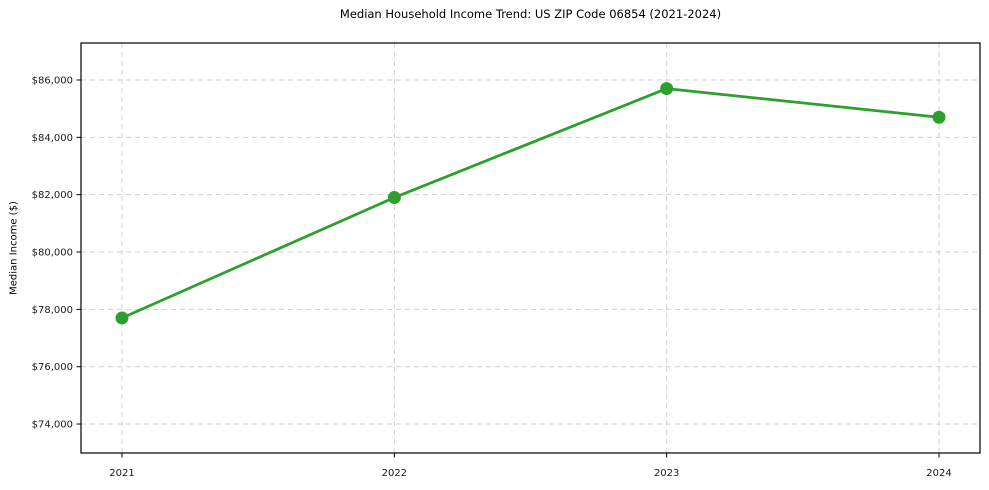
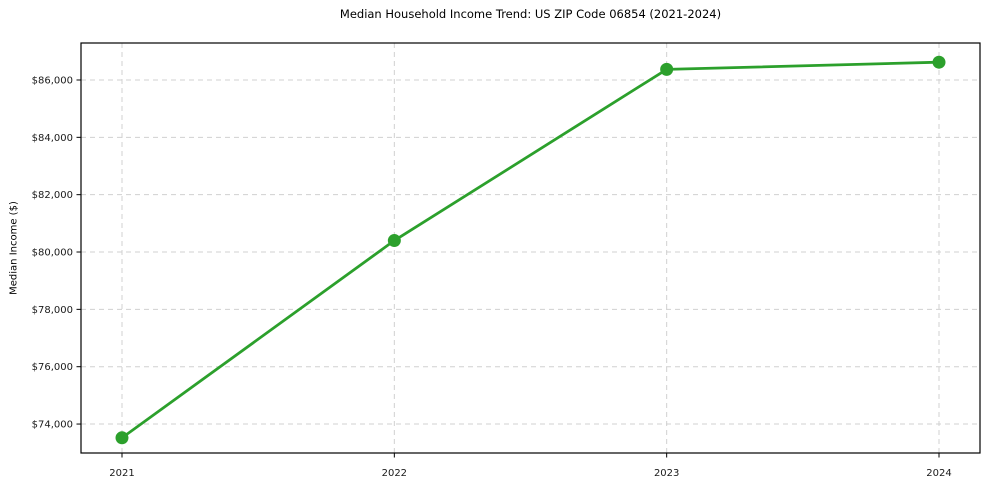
2021: $77700 -> $73500
2022: $81900 -> $80400
2023: $85700 -> $86400
2024: $84700 -> $86600
